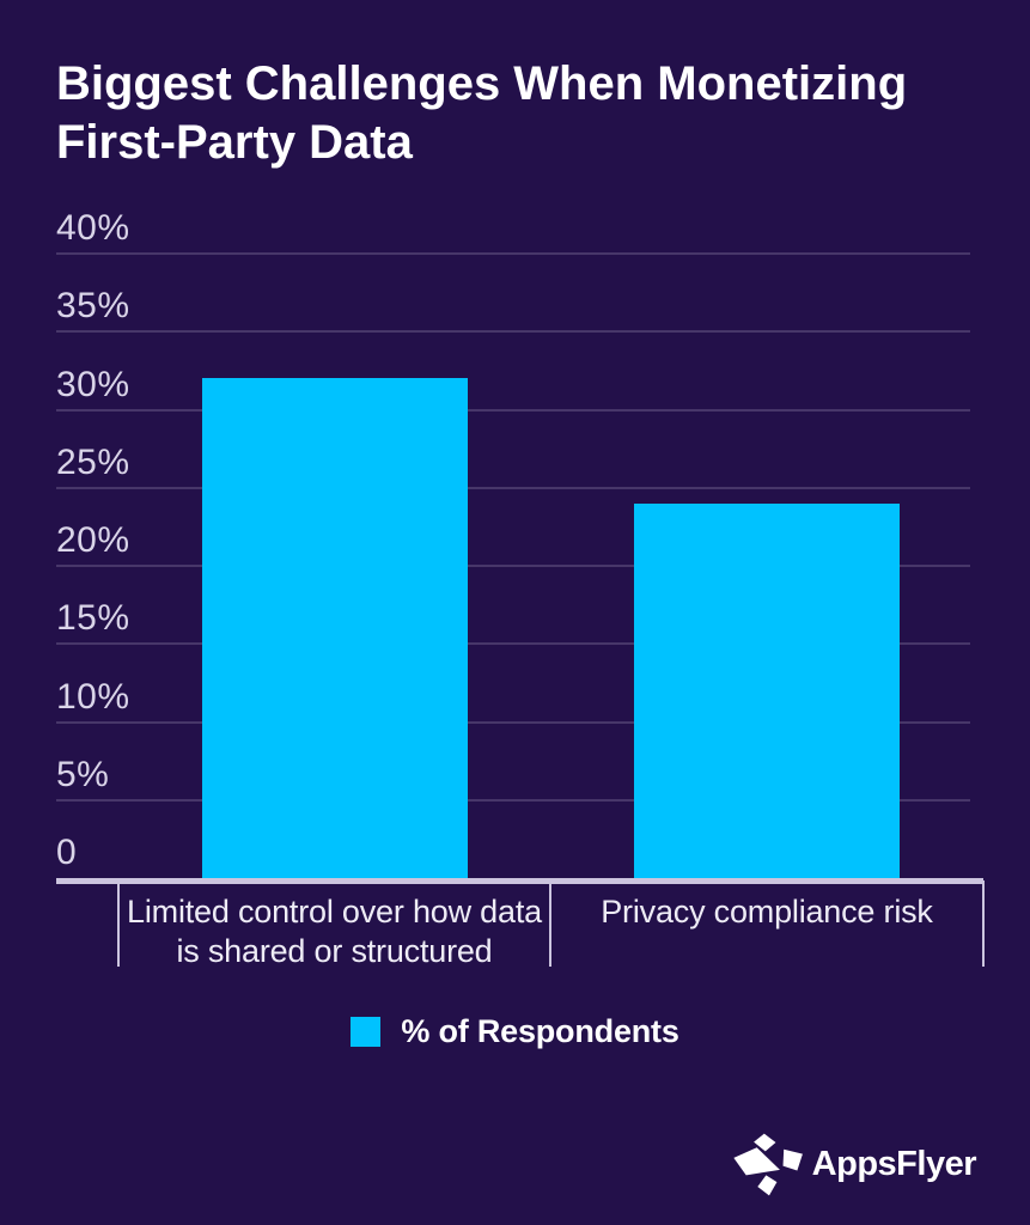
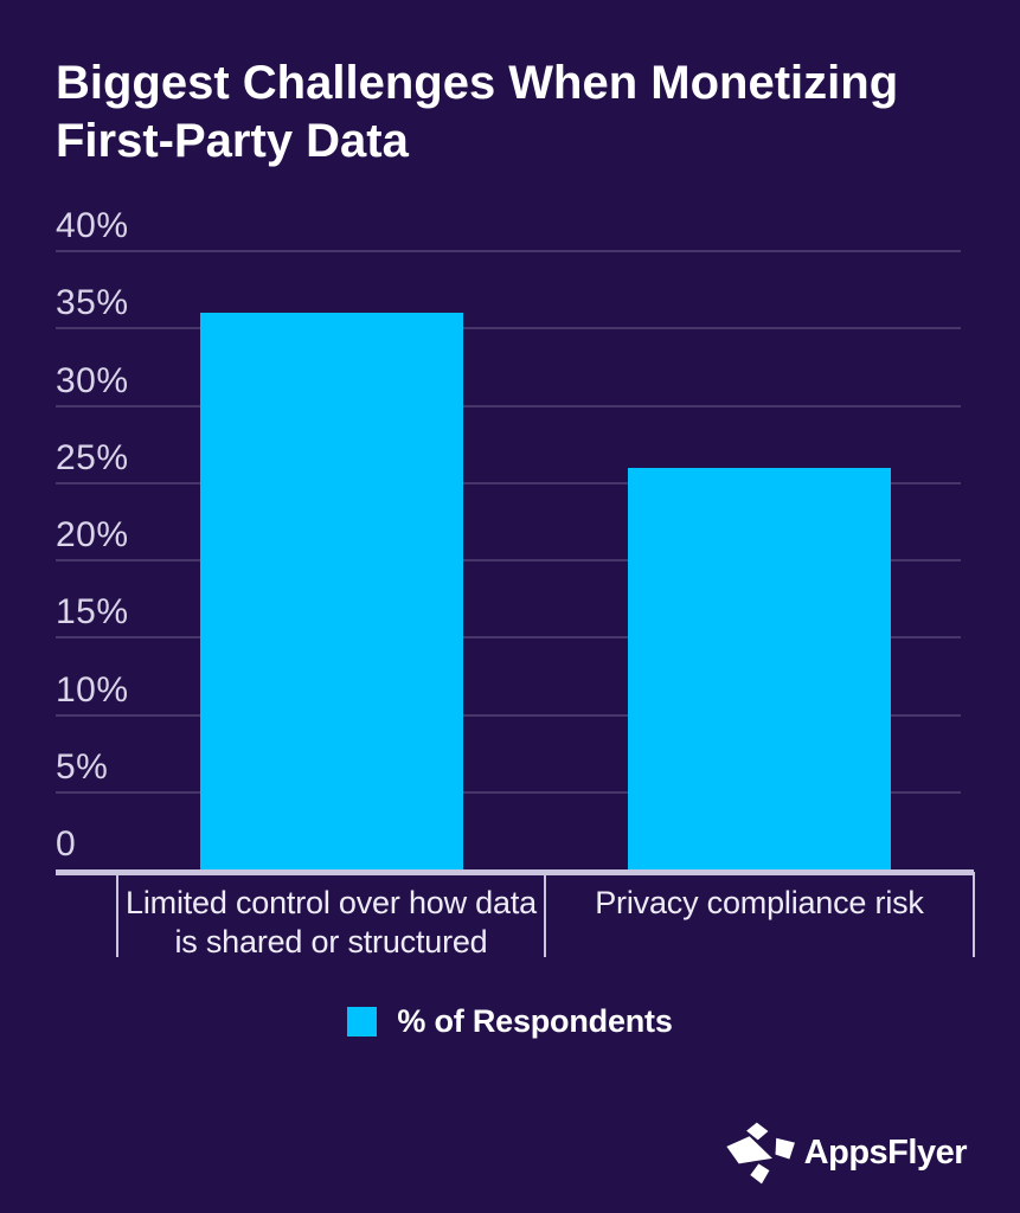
Limited control over how data is shared or structured: 32% -> 36%
Privacy compliance risk: 24% -> 26%
